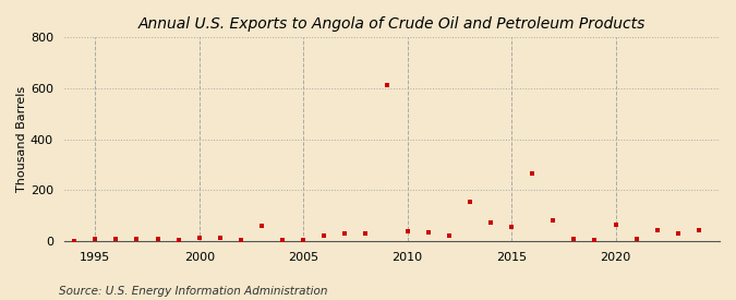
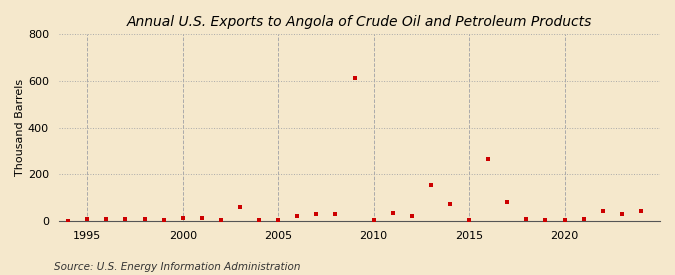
2010: 40 -> 5
2015: 55 -> 3
2020: 65 -> 3
